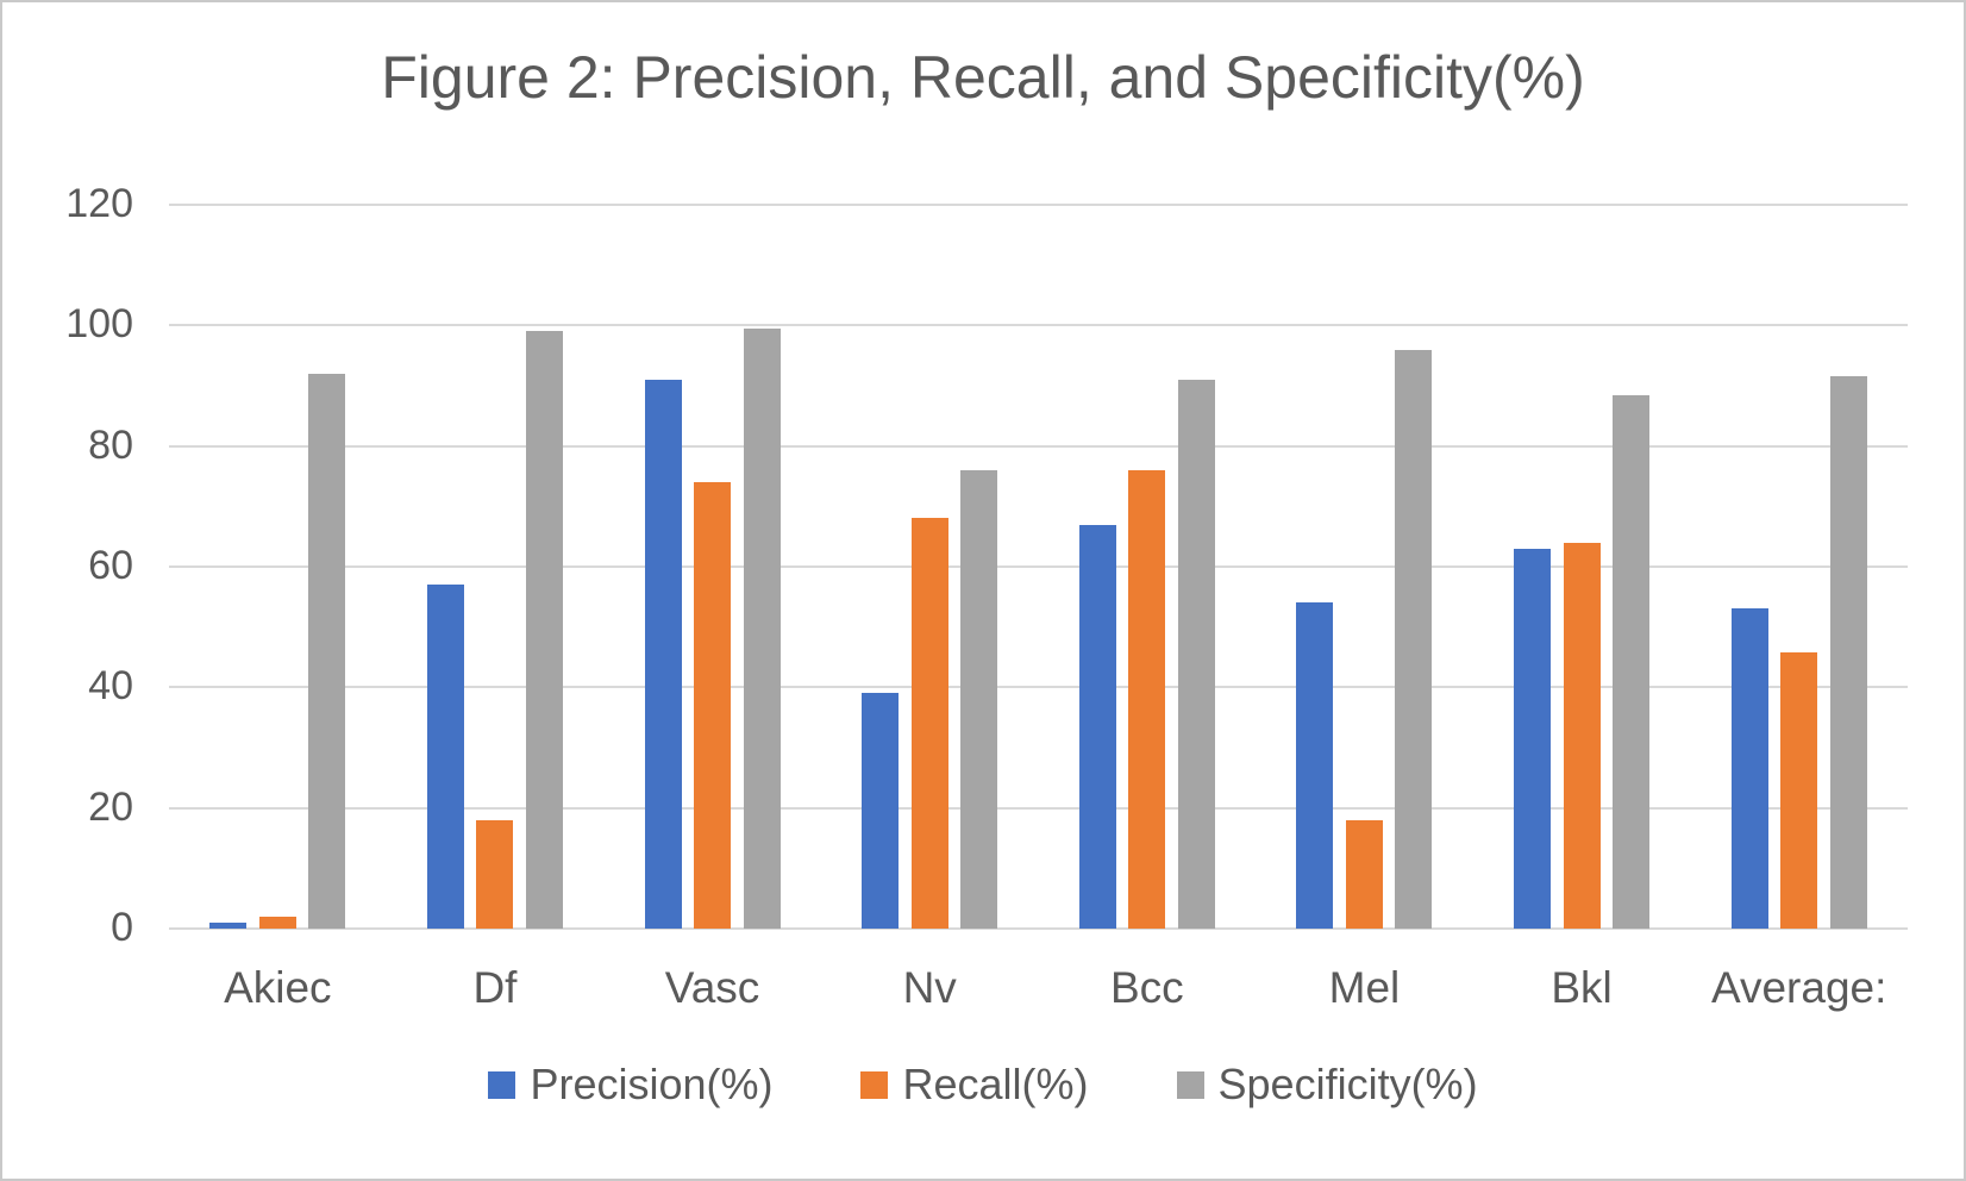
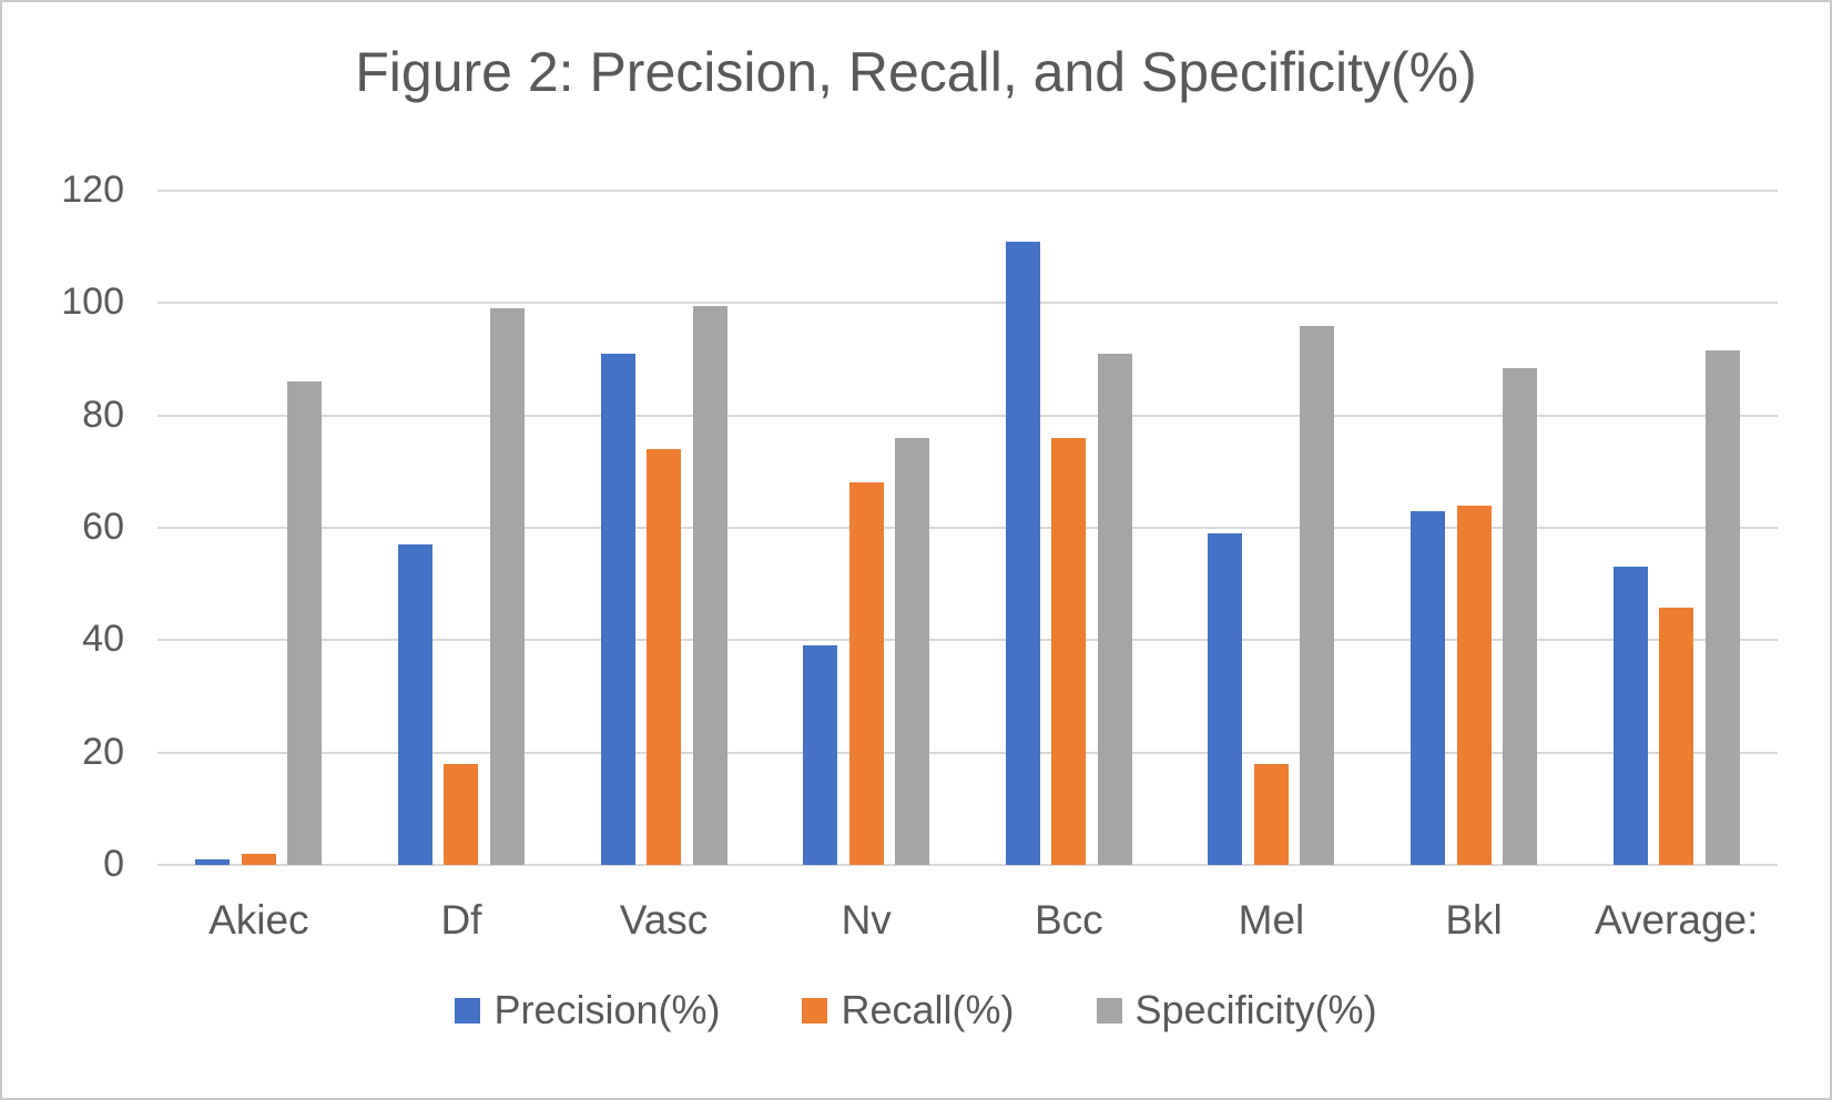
Specificity(%)/Akiec: 92 -> 86
Precision(%)/Bcc: 67 -> 111
Precision(%)/Mel: 54 -> 59
